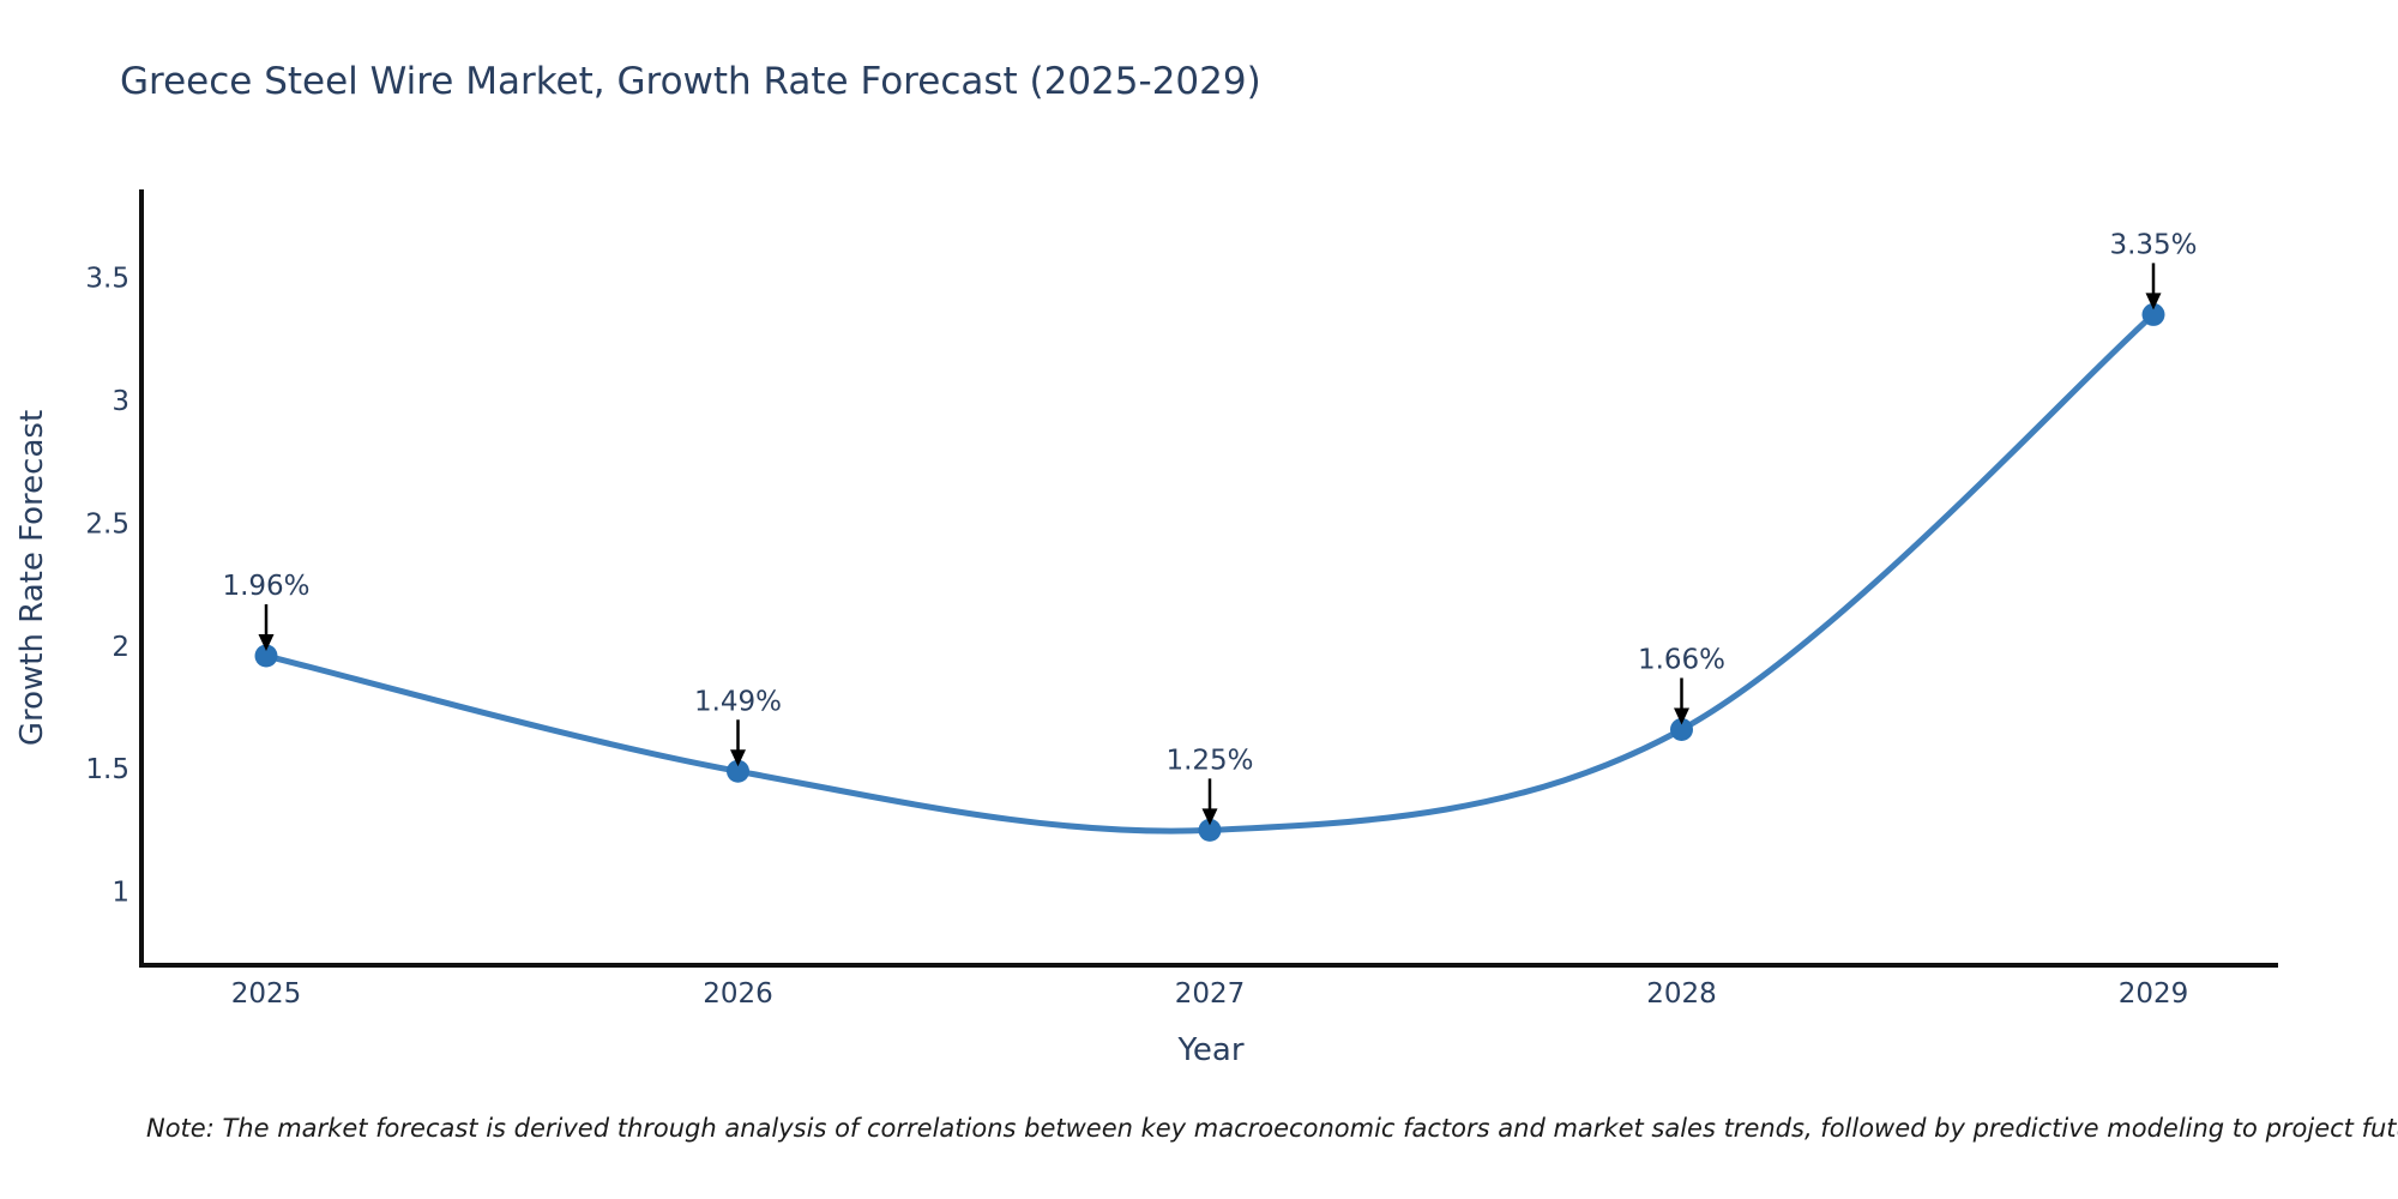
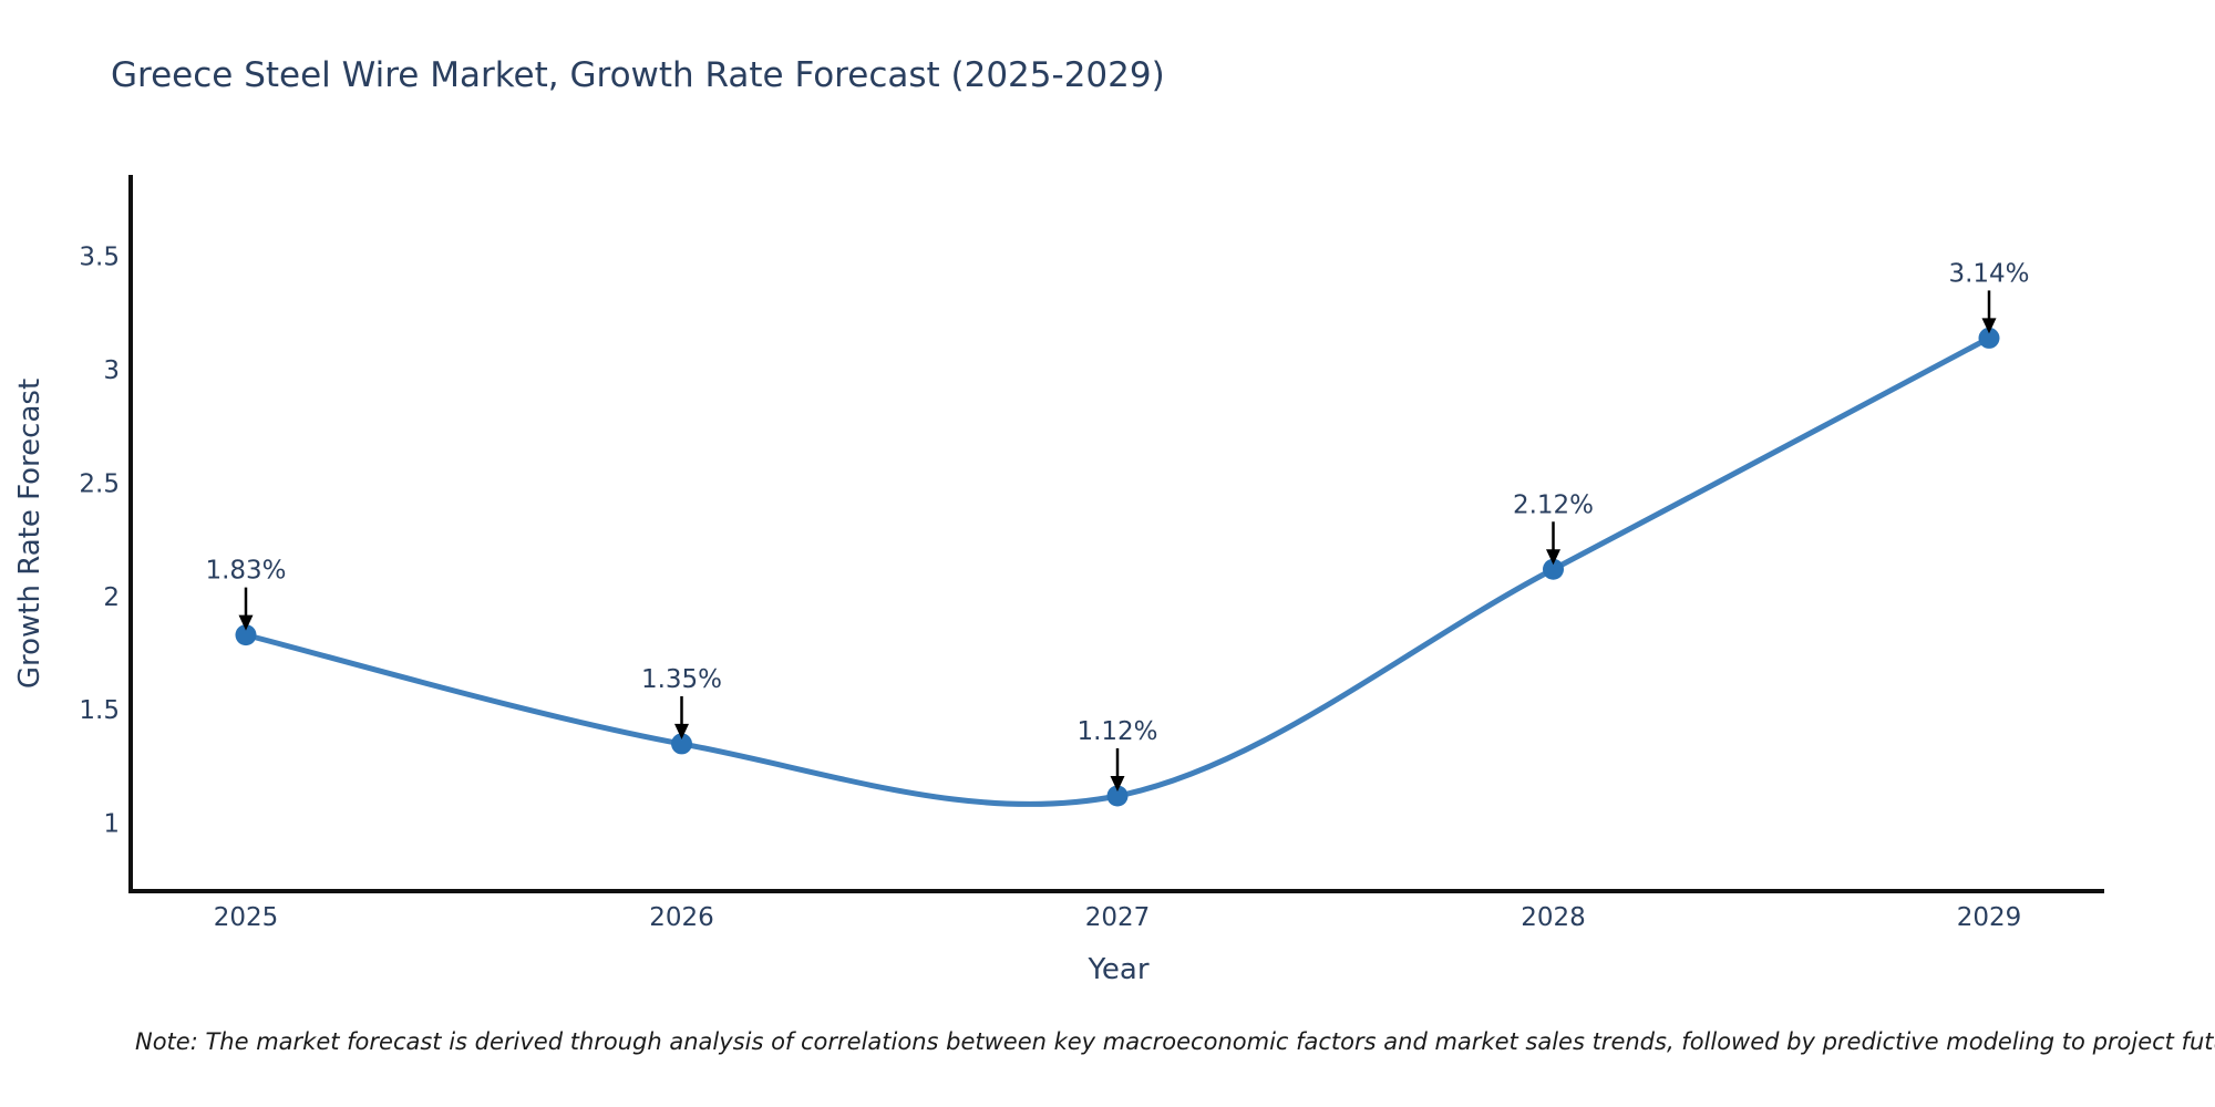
2025: 1.96% -> 1.83%
2026: 1.49% -> 1.35%
2027: 1.25% -> 1.12%
2028: 1.66% -> 2.12%
2029: 3.35% -> 3.14%
